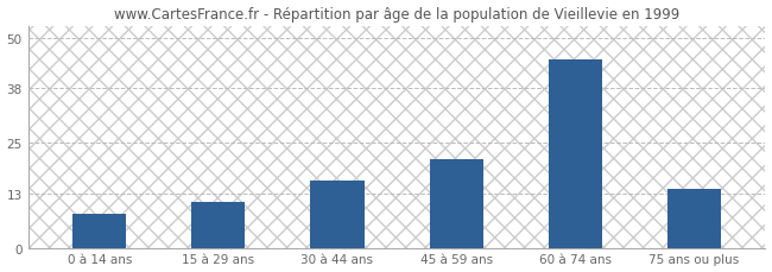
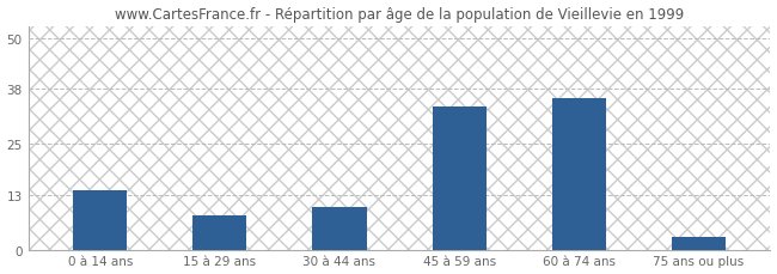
0 à 14 ans: 8 -> 14
15 à 29 ans: 11 -> 8
30 à 44 ans: 16 -> 10
45 à 59 ans: 21 -> 34
60 à 74 ans: 45 -> 36
75 ans ou plus: 14 -> 3
